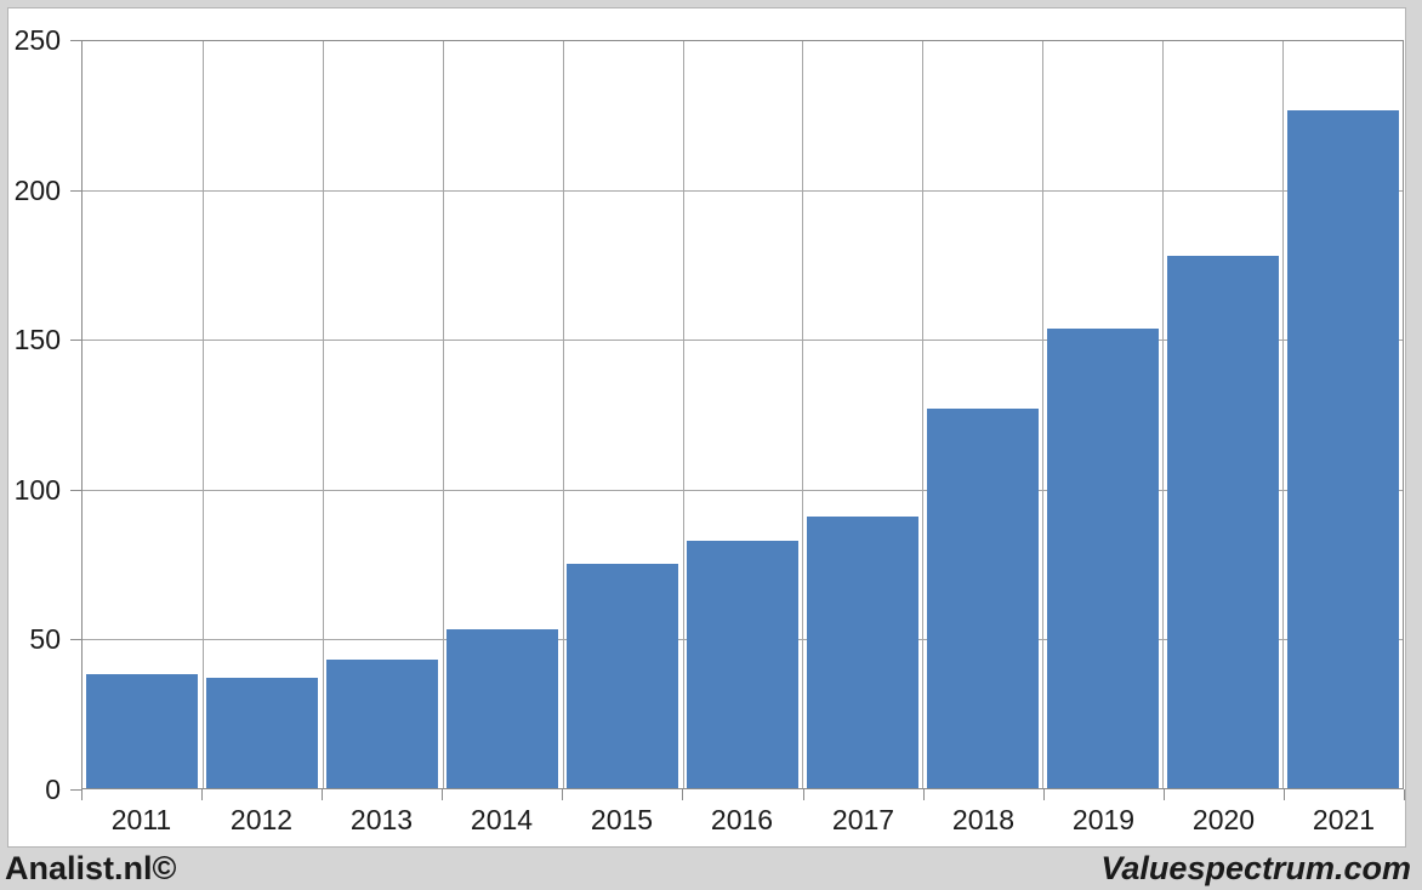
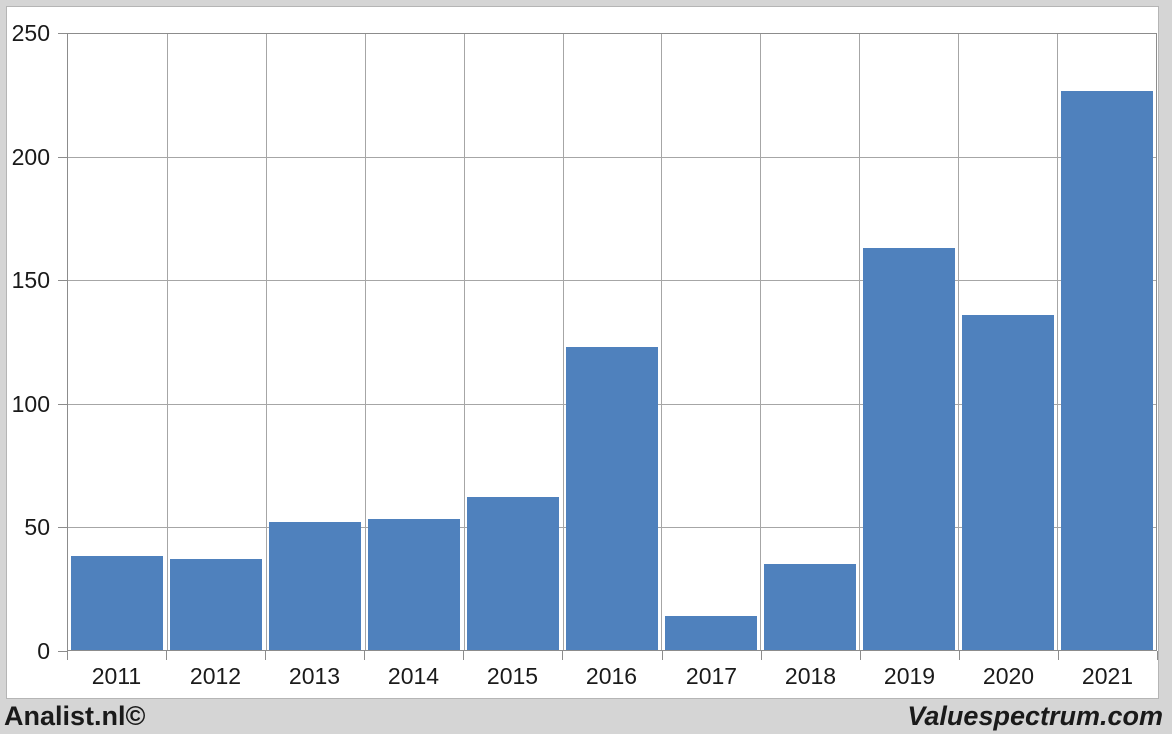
2013: 43 -> 52
2015: 75 -> 62
2016: 83 -> 123
2017: 91 -> 14
2018: 127 -> 35
2019: 154 -> 163
2020: 178 -> 136
